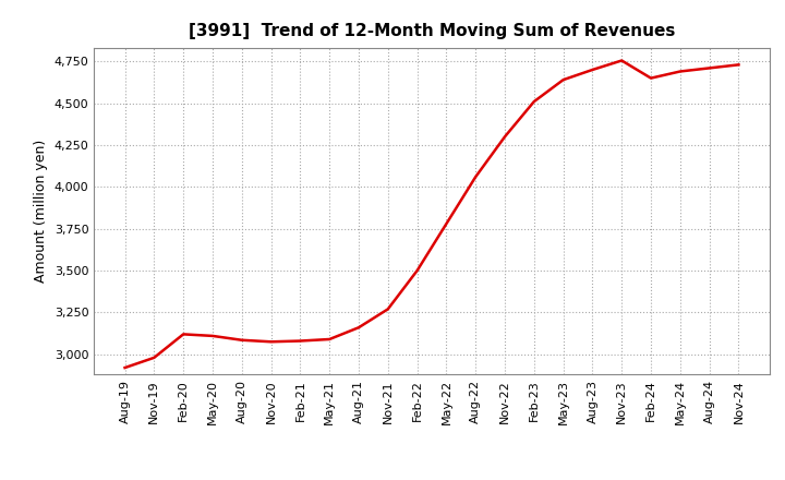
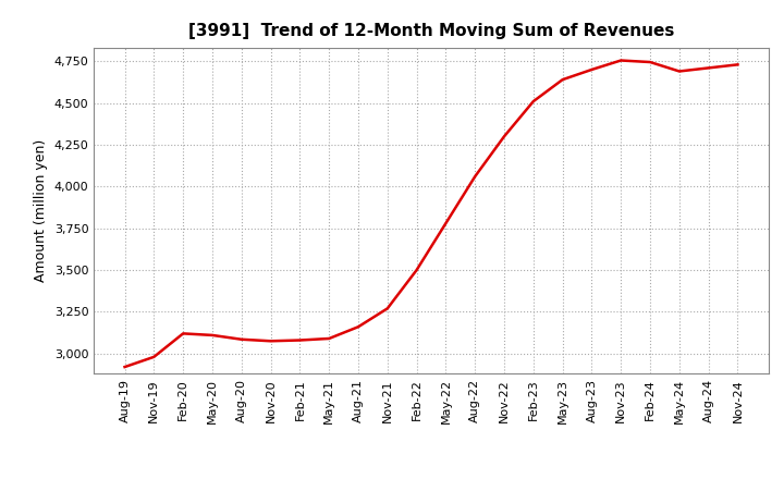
Feb-24: 4,650 -> 4,740
